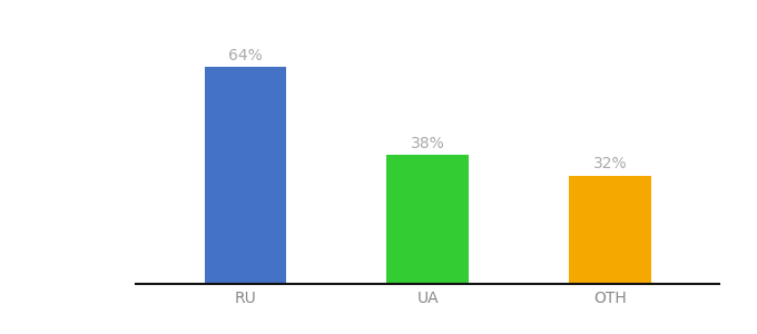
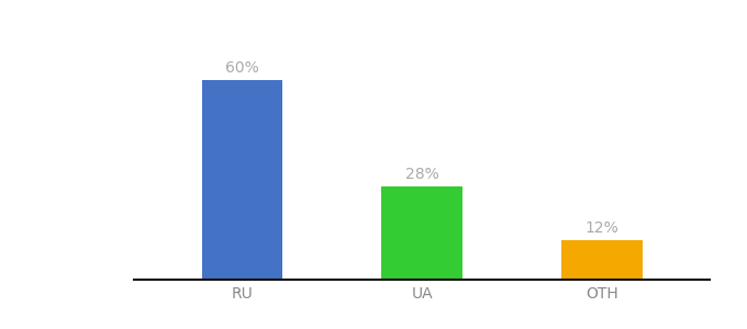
RU: 64% -> 60%
UA: 38% -> 28%
OTH: 32% -> 12%
